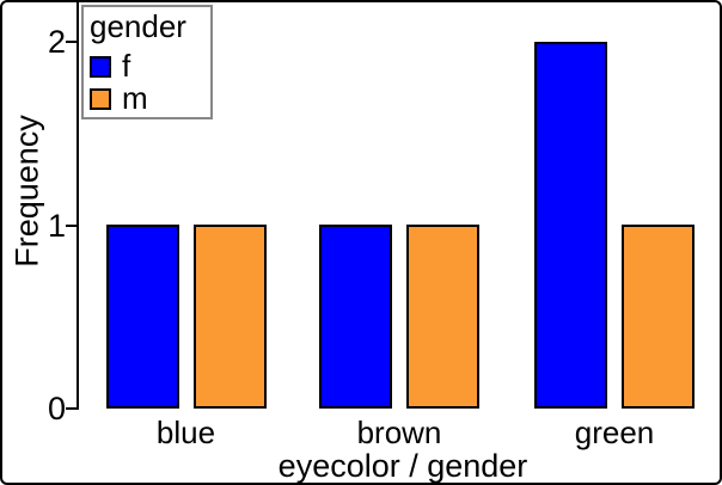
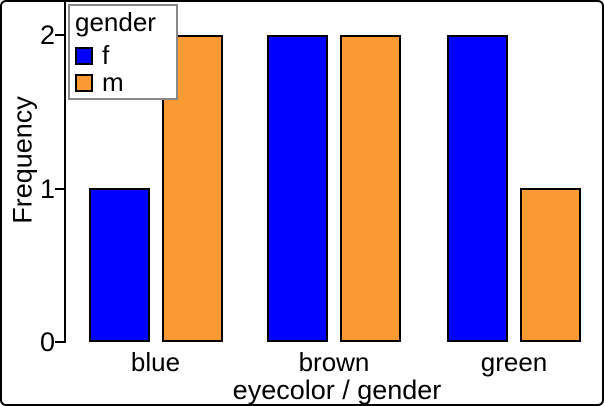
m/blue: 1 -> 2
f/brown: 1 -> 2
m/brown: 1 -> 2
